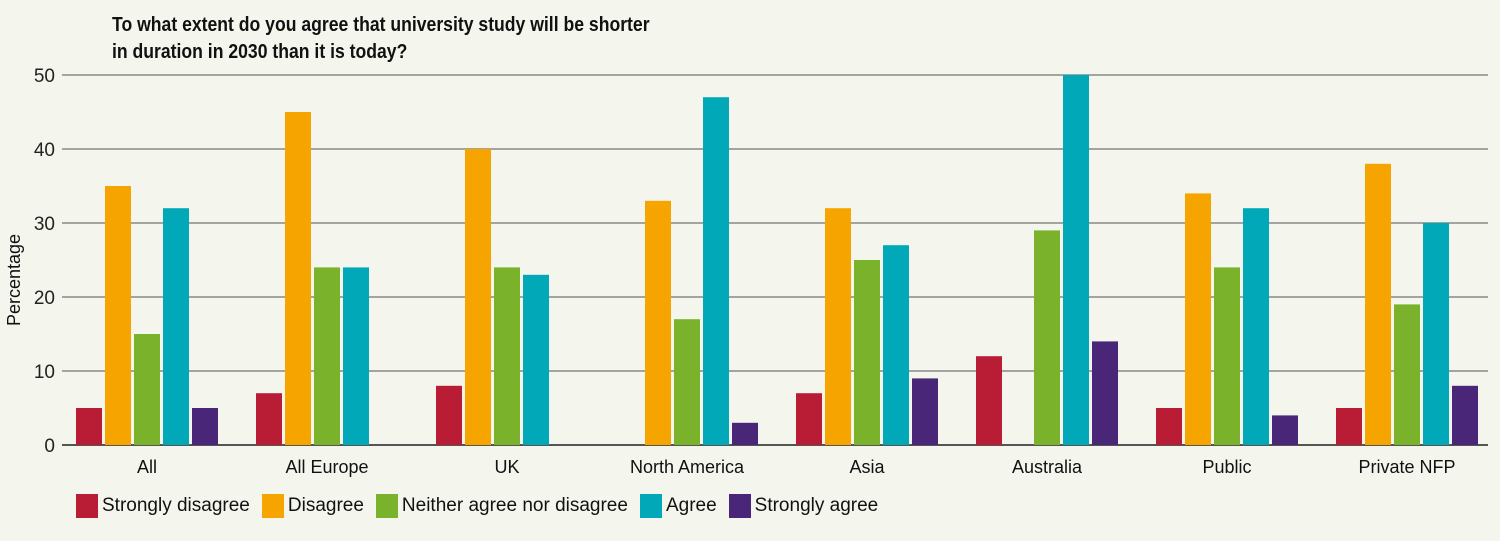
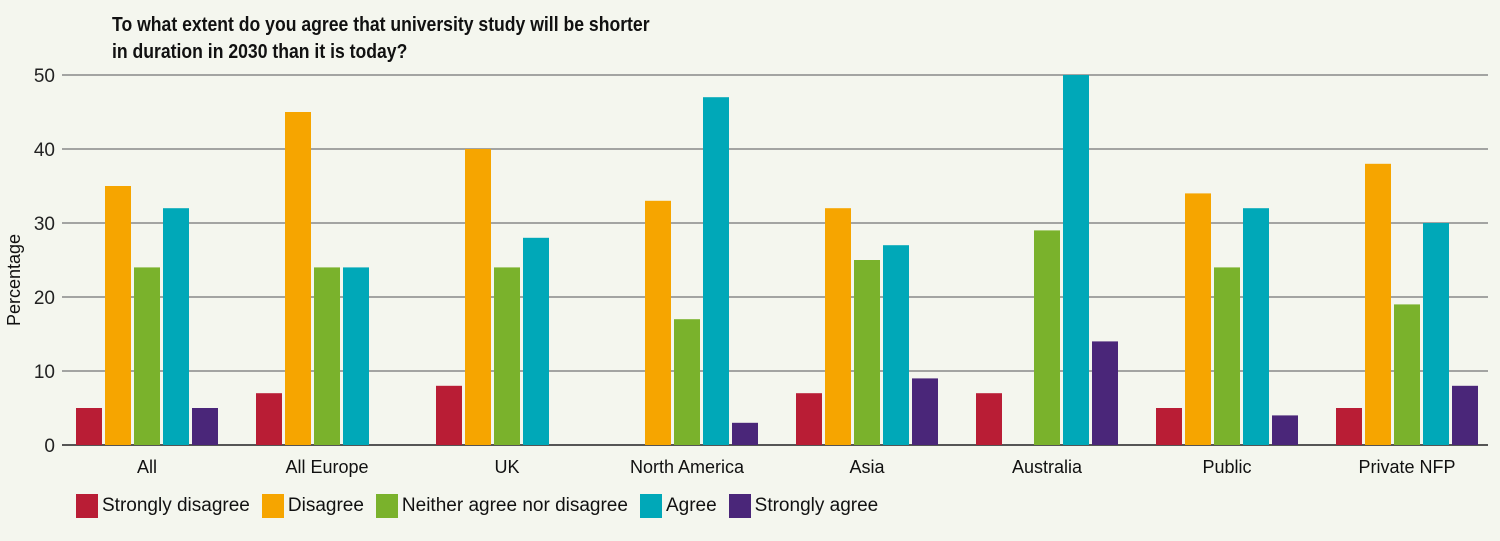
Neither agree nor disagree/All: 15 -> 24
Agree/UK: 23 -> 28
Strongly disagree/Australia: 12 -> 7
